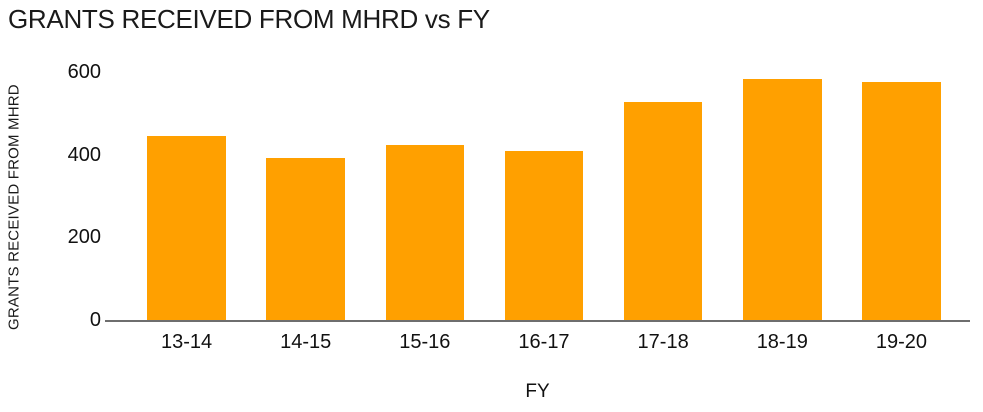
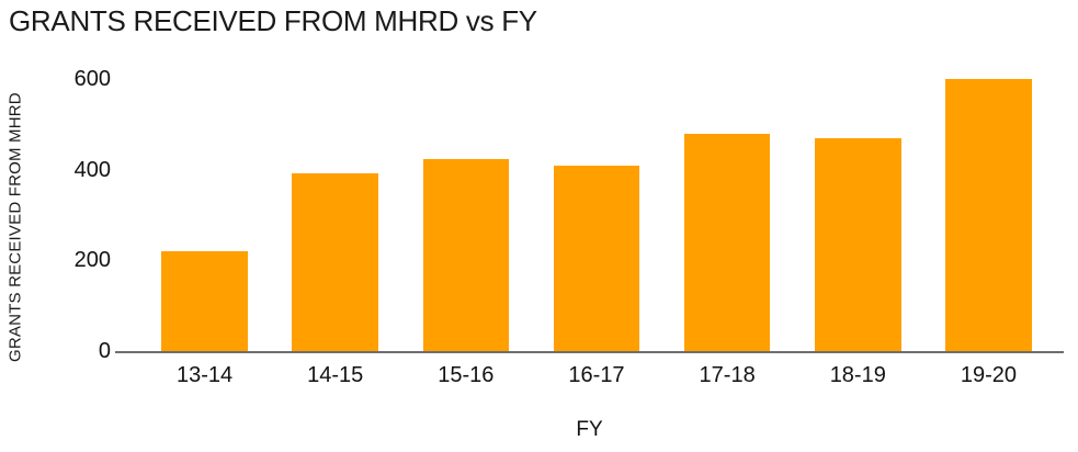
13-14: 440 -> 220
17-18: 530 -> 480
18-19: 580 -> 470
19-20: 580 -> 600
